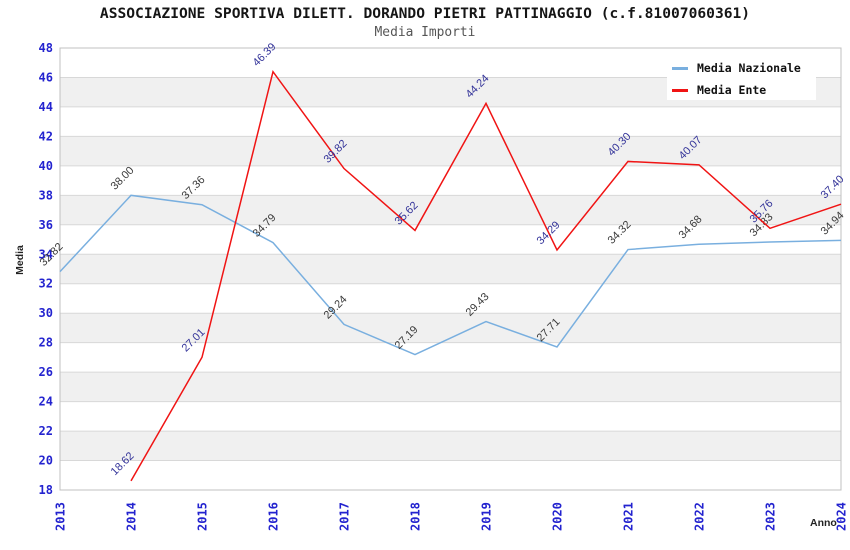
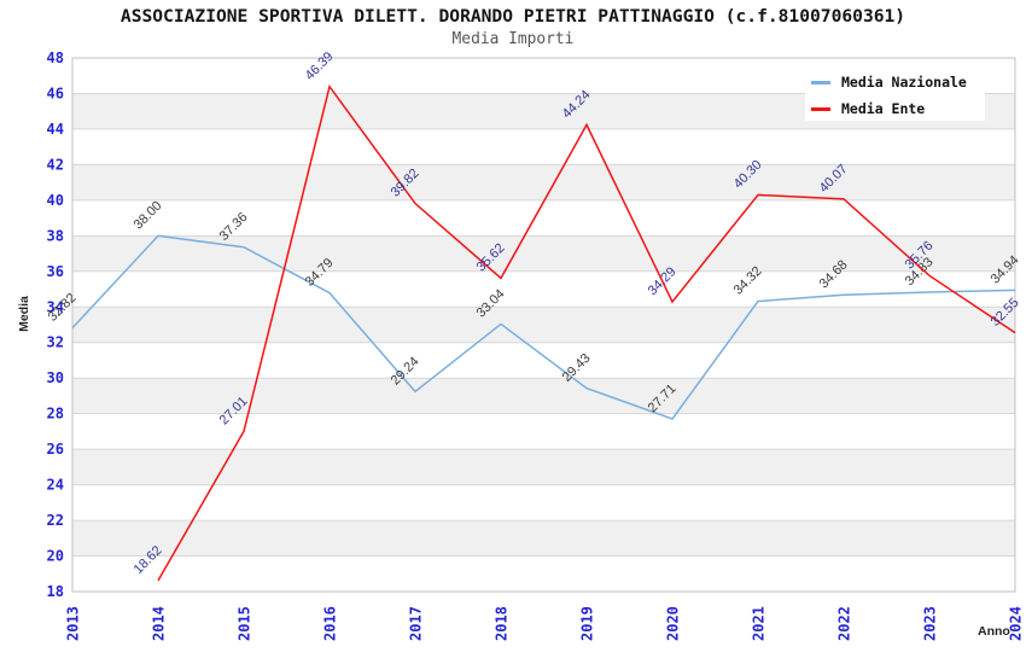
Media Nazionale/2018: 27.19 -> 33.04
Media Ente/2024: 37.40 -> 32.55
